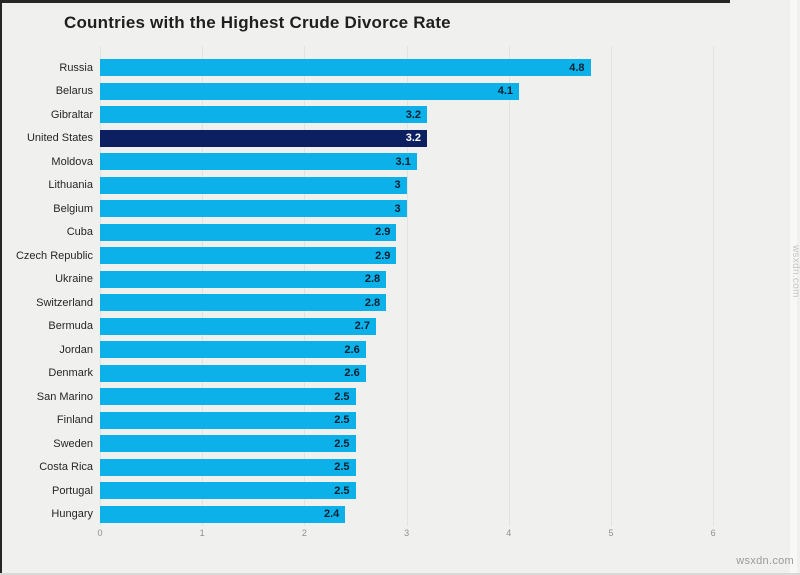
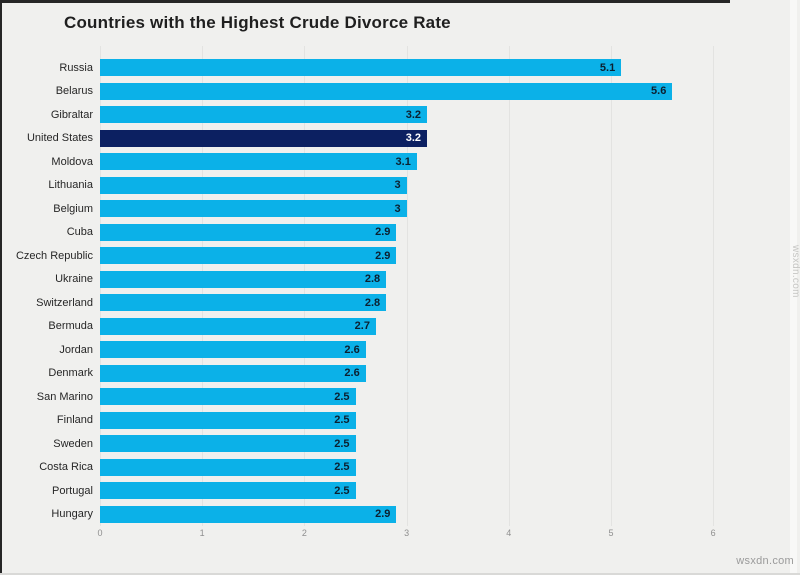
Russia: 4.8 -> 5.1
Belarus: 4.1 -> 5.6
Hungary: 2.4 -> 2.9
